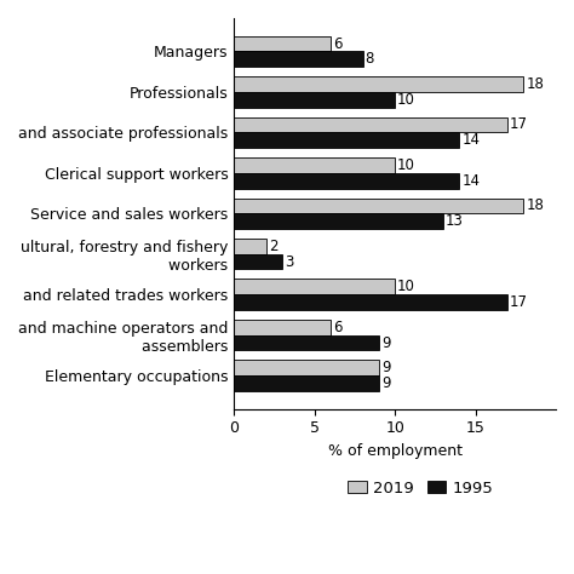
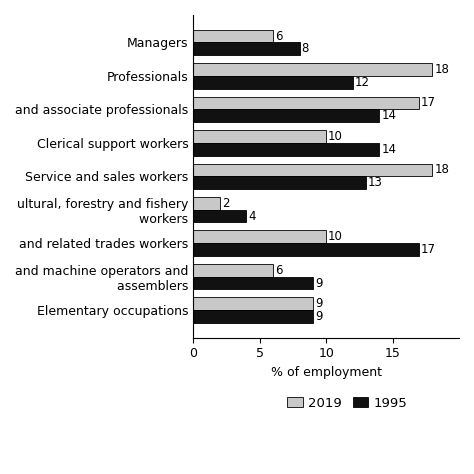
1995/Professionals: 10 -> 12
1995/ultural, forestry and fishery workers: 3 -> 4
